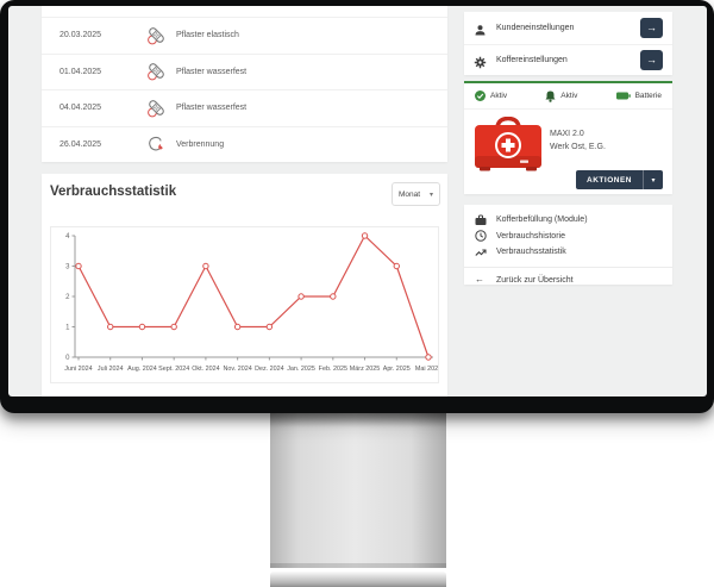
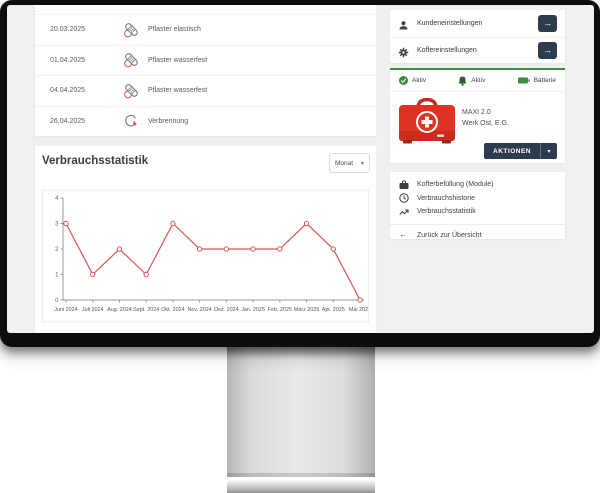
Aug. 2024: 1 -> 2
Nov. 2024: 1 -> 2
Dez. 2024: 1 -> 2
März 2025: 4 -> 3
Apr. 2025: 3 -> 2
